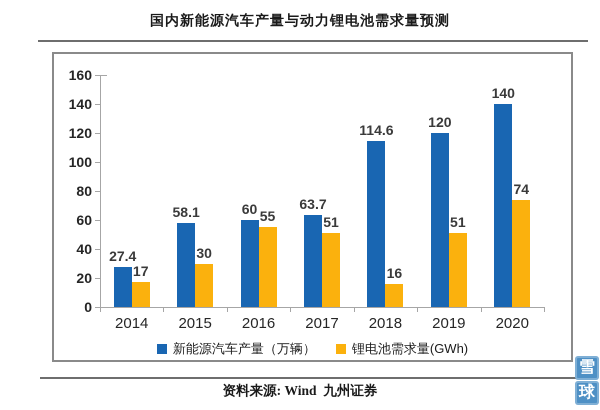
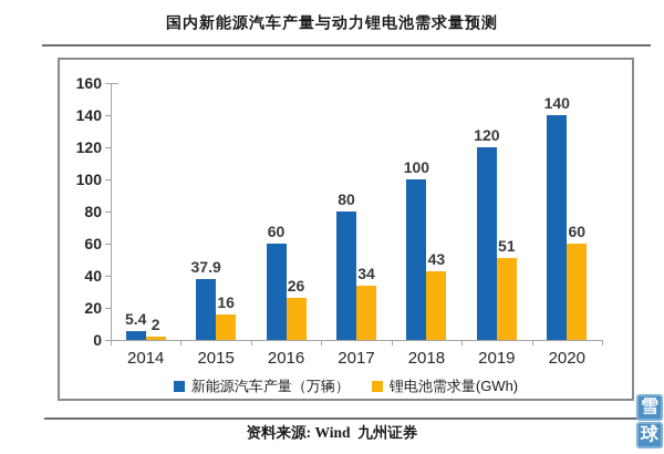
新能源汽车产量（万辆）/2014: 27.4 -> 5.4
锂电池需求量(GWh)/2014: 17 -> 2
新能源汽车产量（万辆）/2015: 58.1 -> 37.9
锂电池需求量(GWh)/2015: 30 -> 16
锂电池需求量(GWh)/2016: 55 -> 26
新能源汽车产量（万辆）/2017: 63.7 -> 80
锂电池需求量(GWh)/2017: 51 -> 34
新能源汽车产量（万辆）/2018: 114.6 -> 100
锂电池需求量(GWh)/2018: 16 -> 43
锂电池需求量(GWh)/2020: 74 -> 60
